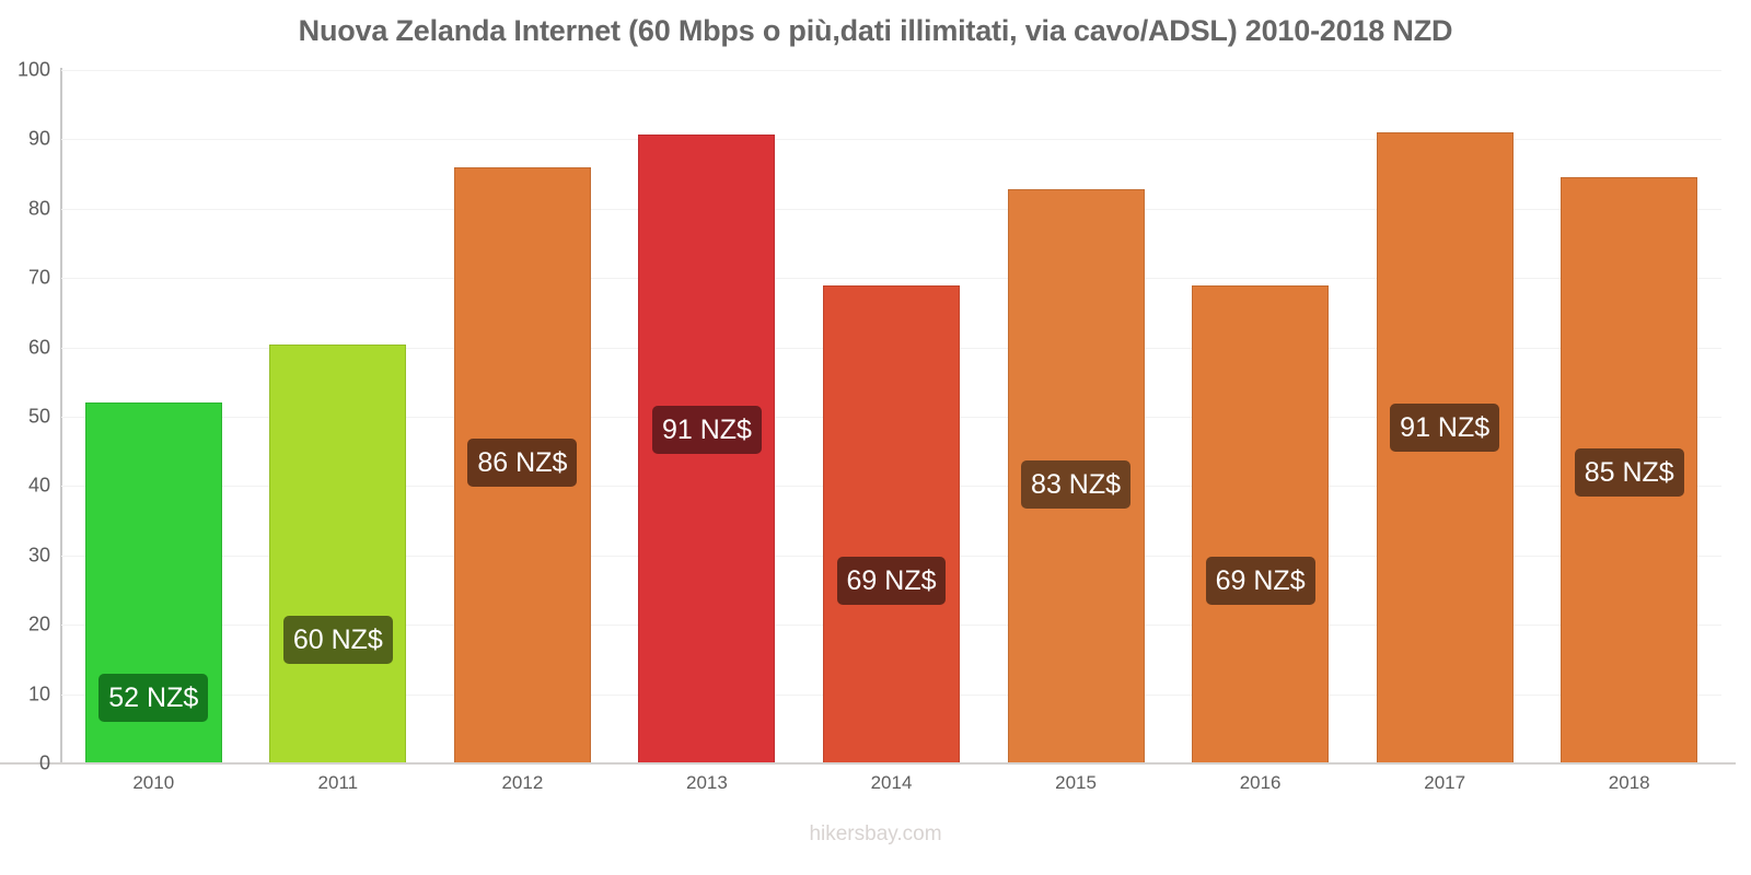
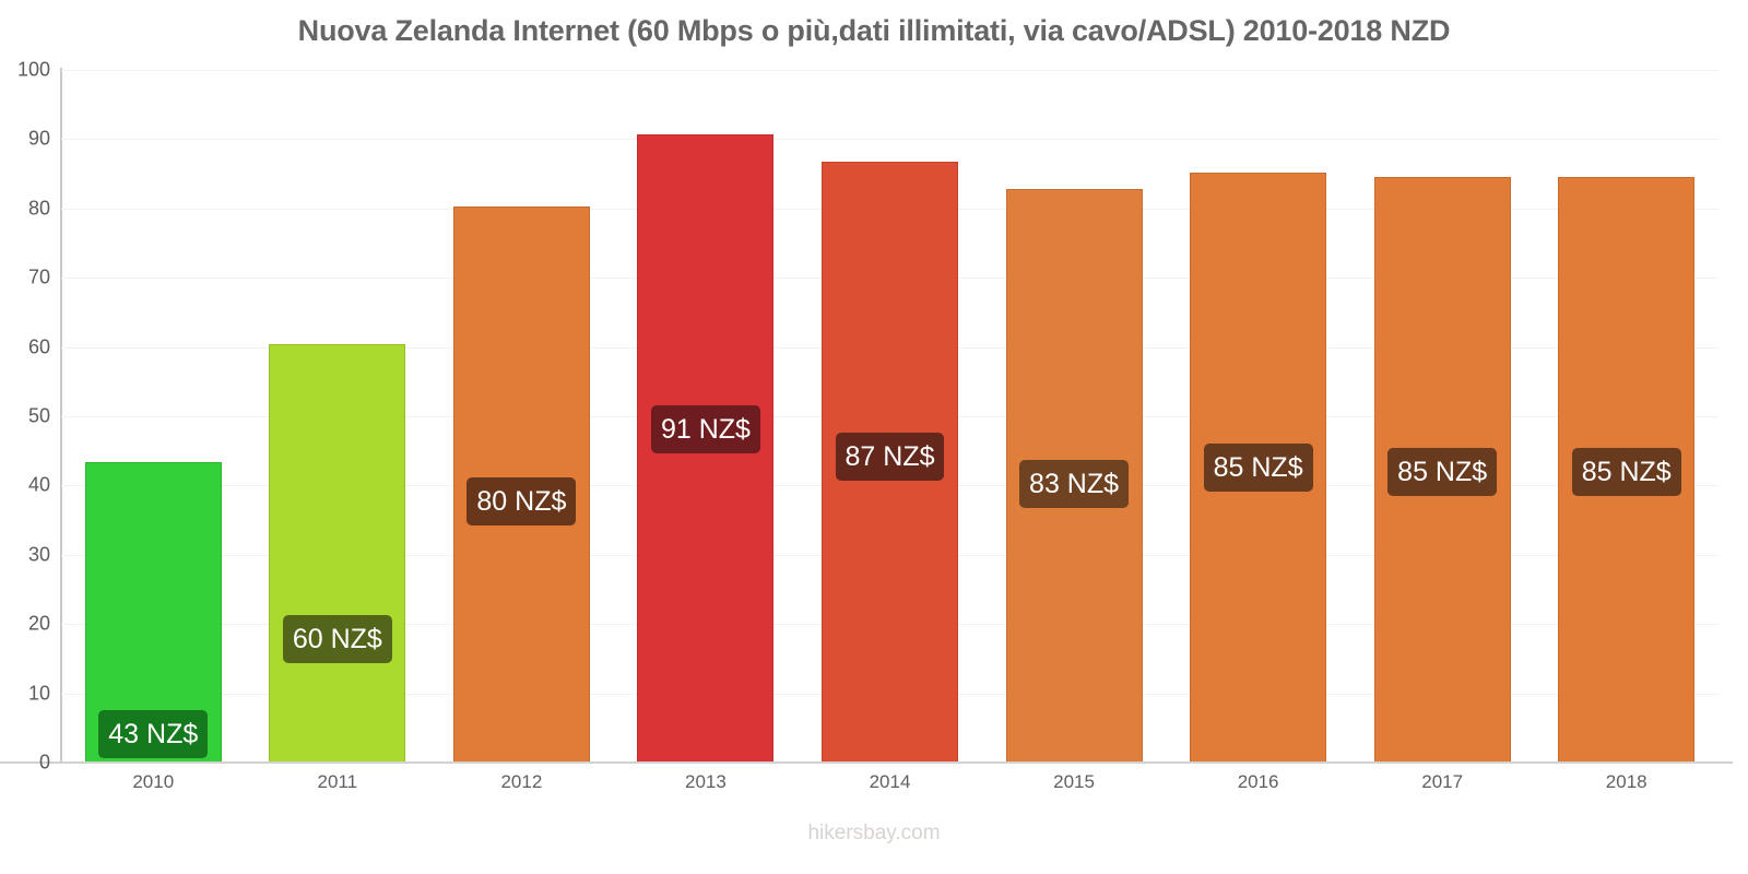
2010: 52 -> 43
2012: 86 -> 80
2014: 69 -> 87
2016: 69 -> 85
2017: 91 -> 85
